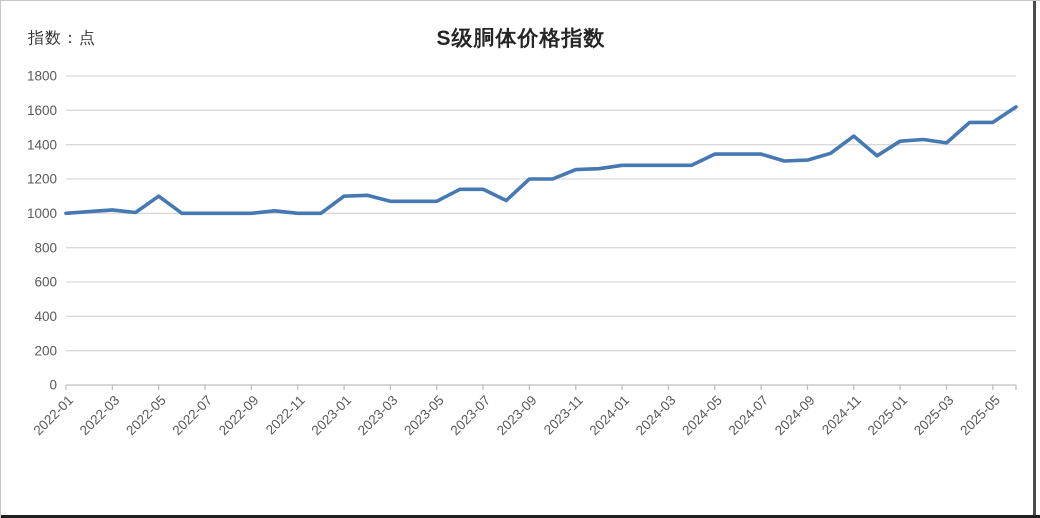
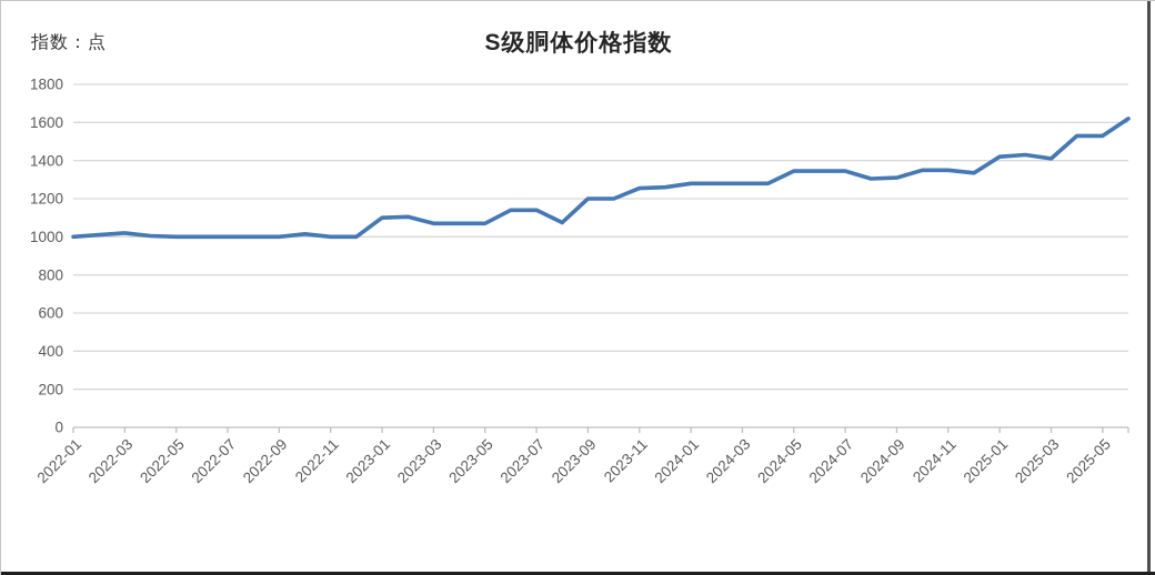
2022-05: 1100 -> 1000
2024-11: 1450 -> 1350
